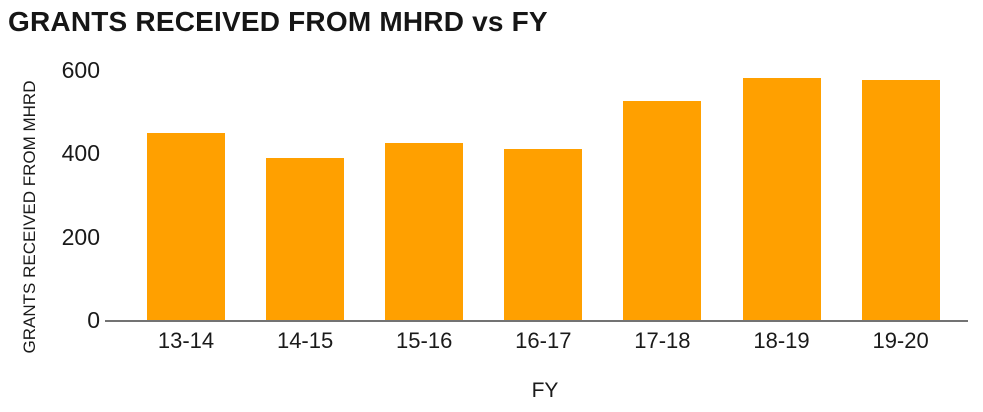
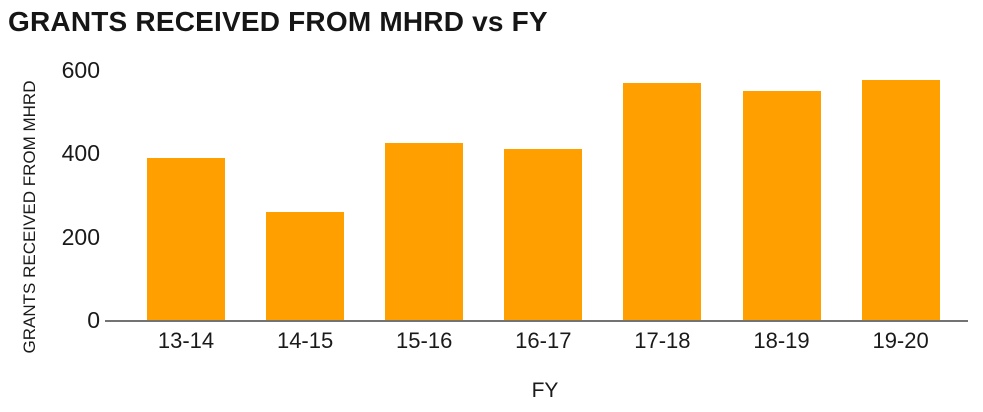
13-14: 450 -> 390
14-15: 390 -> 260
17-18: 520 -> 570
18-19: 580 -> 550
